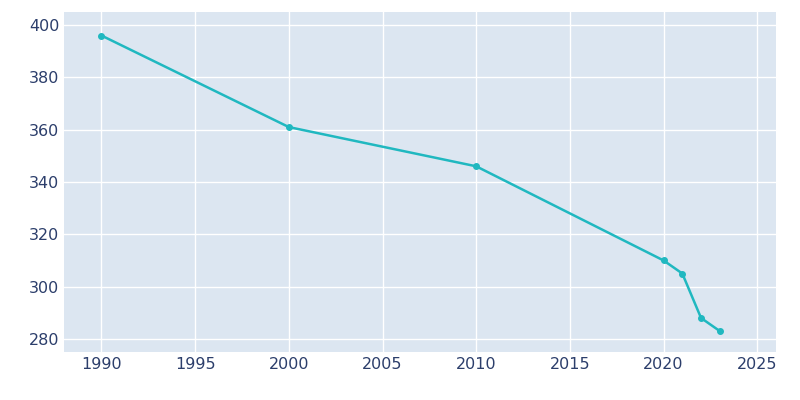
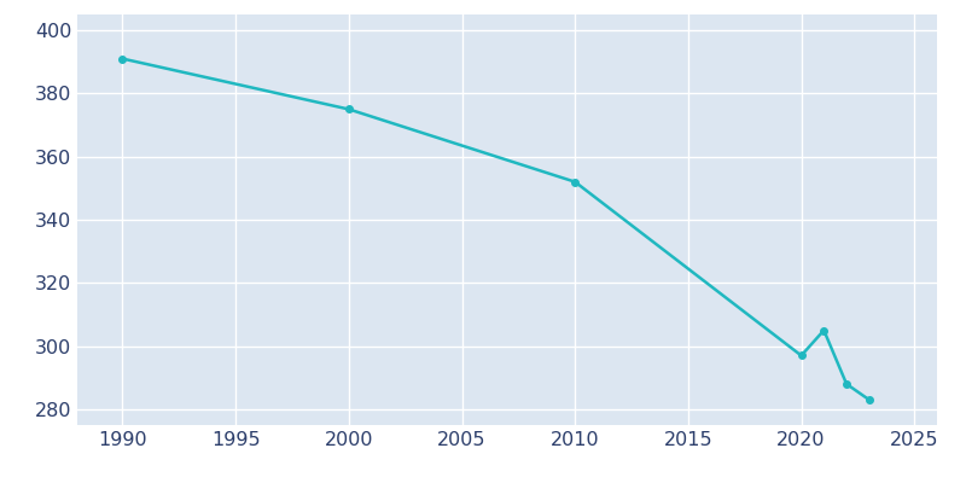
1990: 396 -> 391
2000: 361 -> 375
2010: 346 -> 352
2020: 310 -> 297
